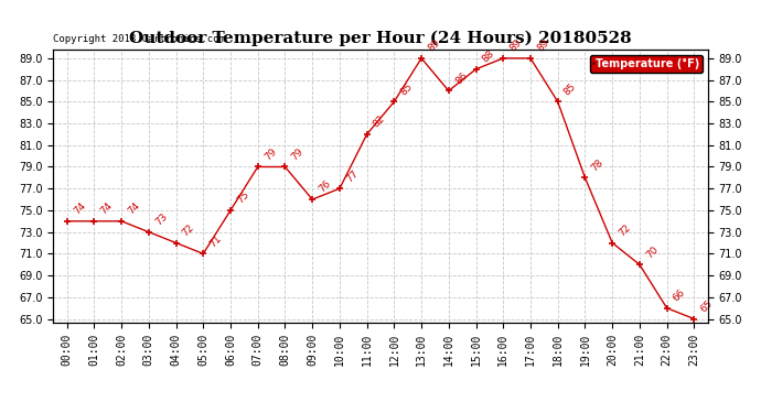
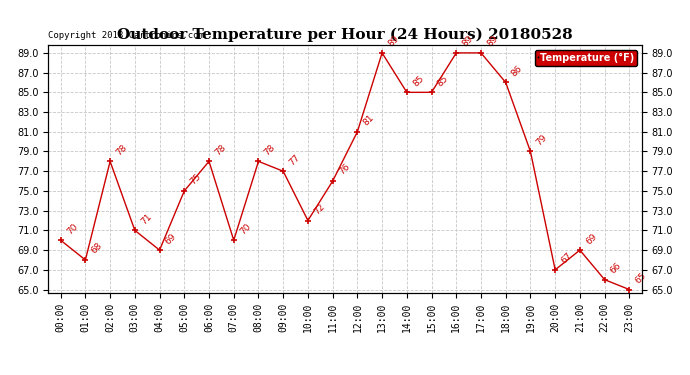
00:00: 74 -> 70
01:00: 74 -> 68
02:00: 74 -> 78
03:00: 73 -> 71
04:00: 72 -> 69
05:00: 71 -> 75
06:00: 75 -> 78
07:00: 79 -> 70
08:00: 79 -> 78
09:00: 76 -> 77
10:00: 77 -> 72
11:00: 82 -> 76
12:00: 85 -> 81
14:00: 86 -> 85
15:00: 88 -> 85
18:00: 85 -> 86
19:00: 78 -> 79
20:00: 72 -> 67
21:00: 70 -> 69
